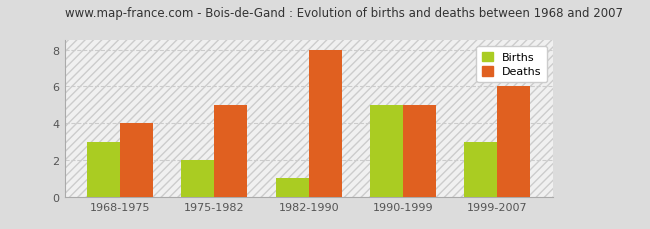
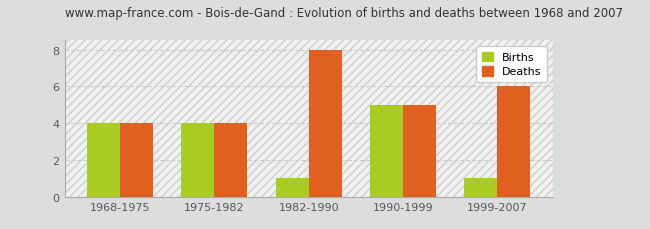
Births/1968-1975: 3 -> 4
Births/1975-1982: 2 -> 4
Deaths/1975-1982: 5 -> 4
Births/1999-2007: 3 -> 1
